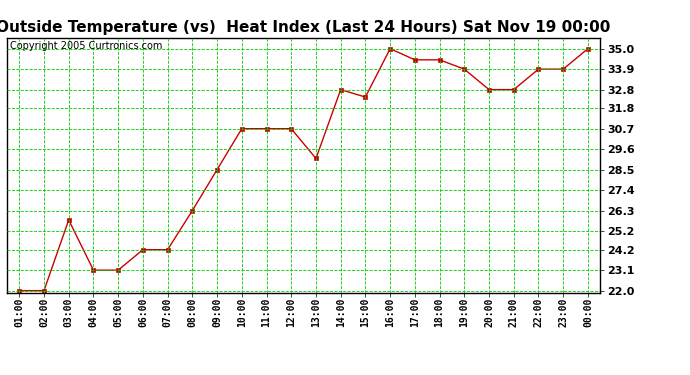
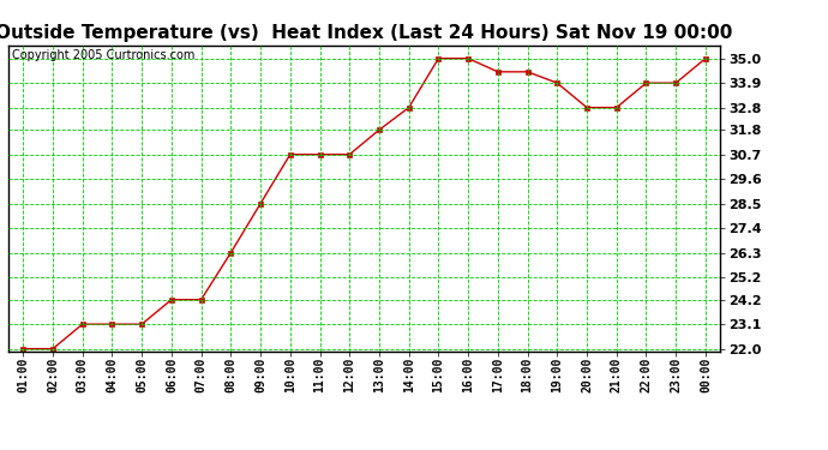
03:00: 25.8 -> 23.1
13:00: 29.1 -> 31.8
15:00: 32.4 -> 35.0
